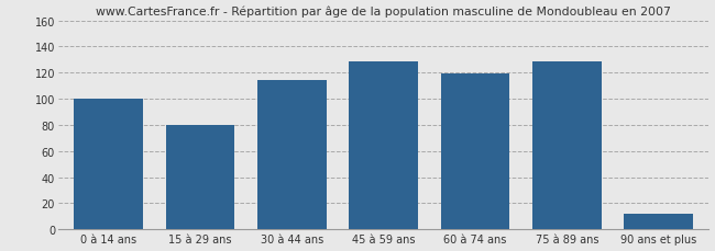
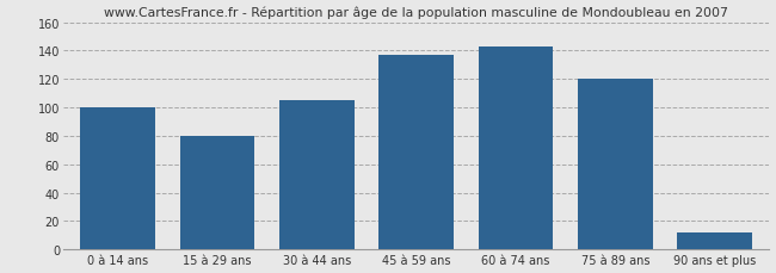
30 à 44 ans: 114 -> 105
45 à 59 ans: 129 -> 137
60 à 74 ans: 119 -> 143
75 à 89 ans: 129 -> 120
